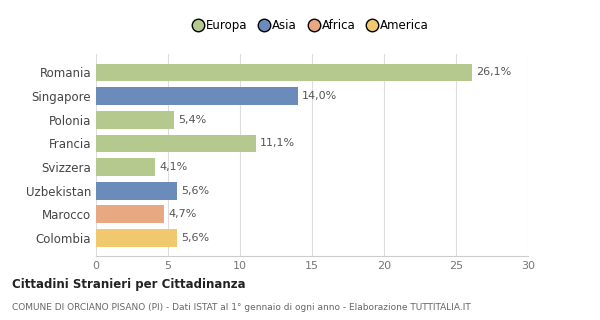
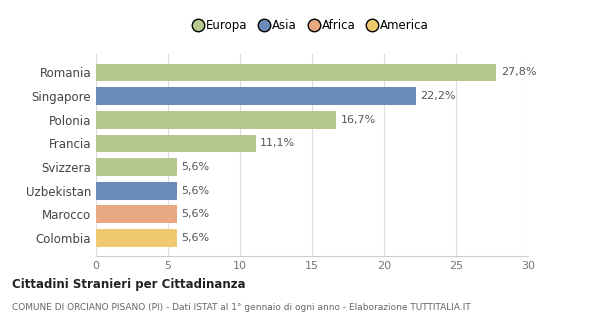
Romania: 26,1% -> 27,8%
Singapore: 14,0% -> 22,2%
Polonia: 5,4% -> 16,7%
Svizzera: 4,1% -> 5,6%
Marocco: 4,7% -> 5,6%
